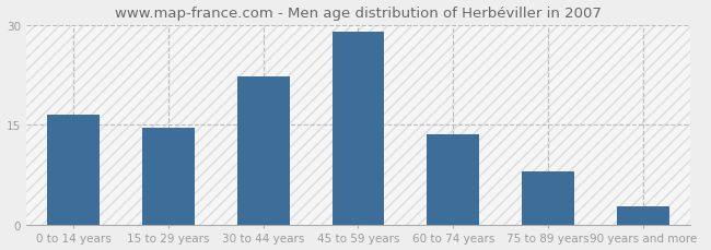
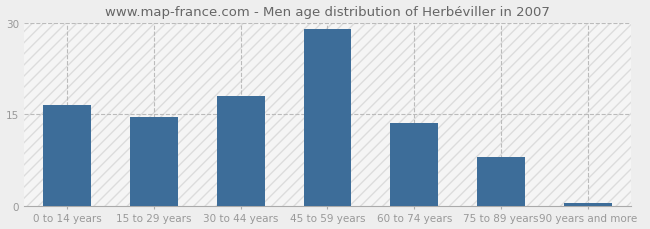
30 to 44 years: 22.2 -> 18.0
90 years and more: 2.8 -> 0.4
